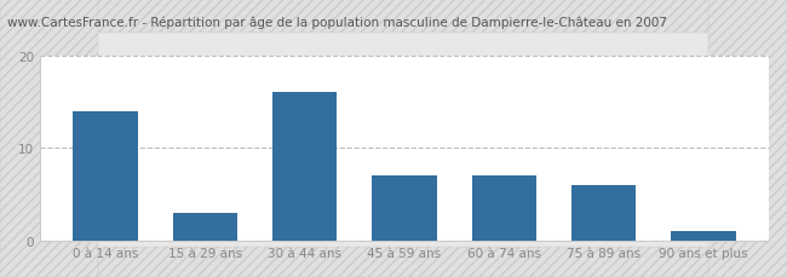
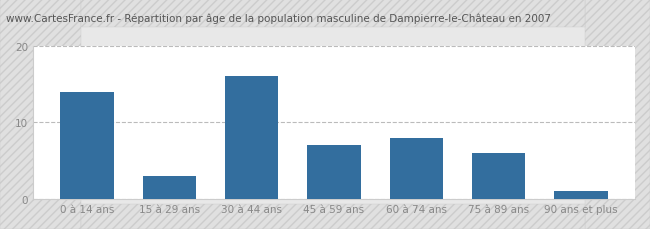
60 à 74 ans: 7 -> 8
